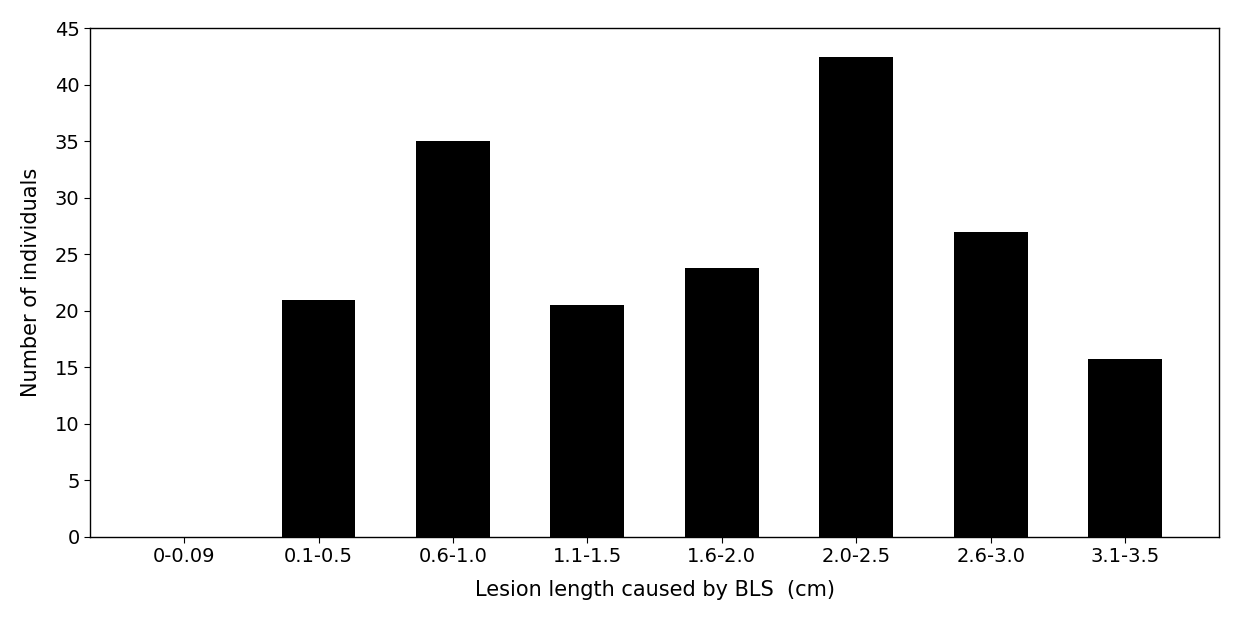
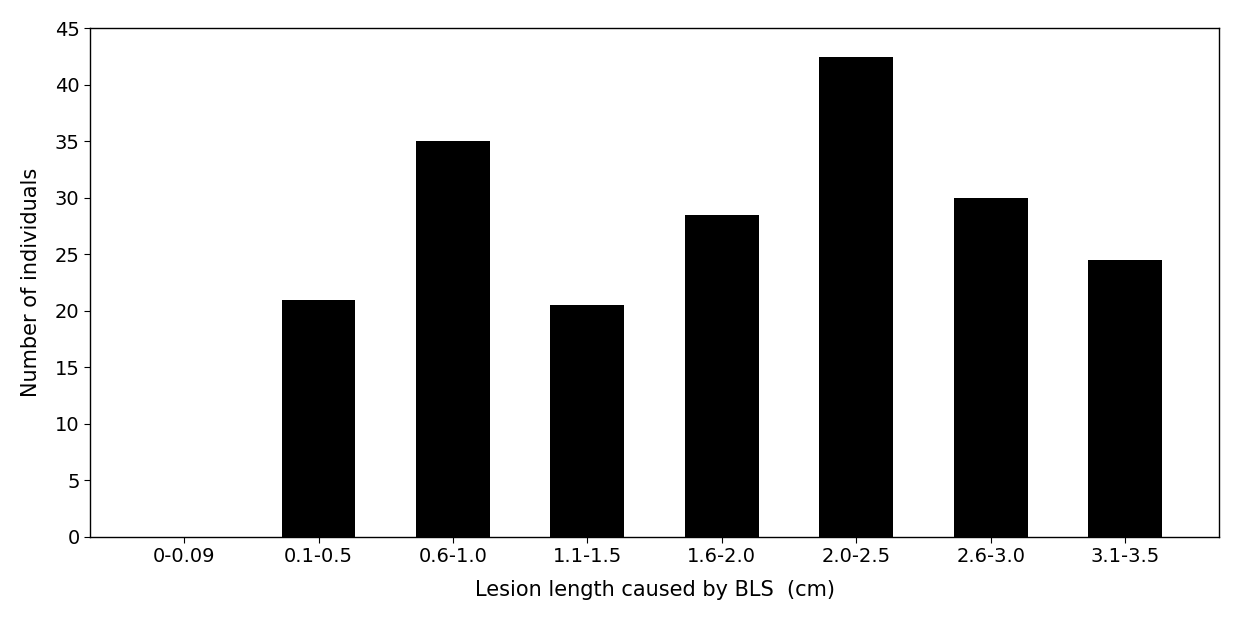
1.6-2.0: 23.8 -> 28.5
2.6-3.0: 27.0 -> 30.0
3.1-3.5: 15.7 -> 24.5
